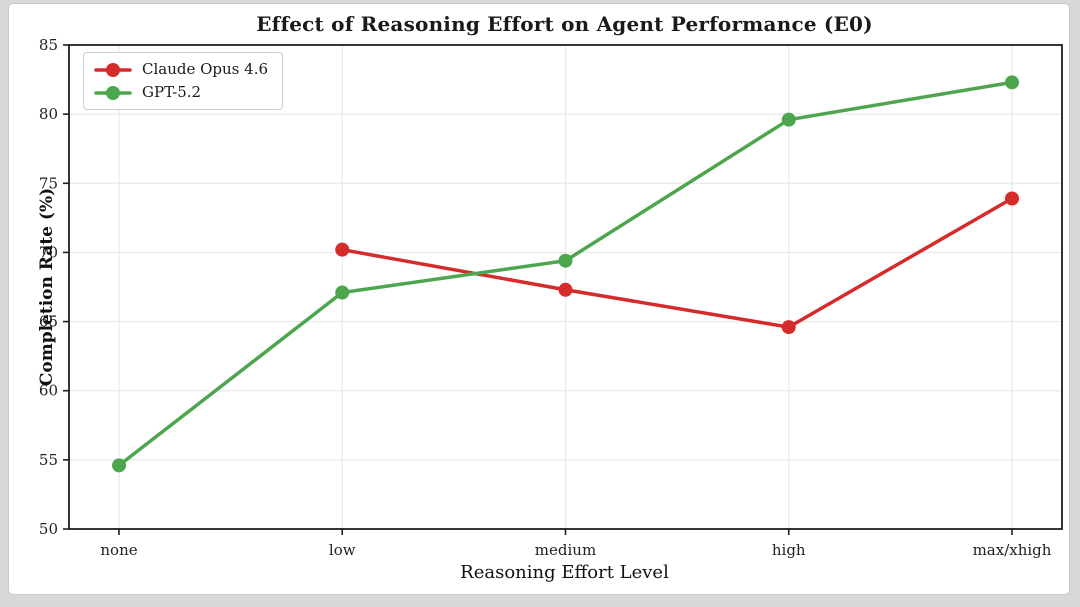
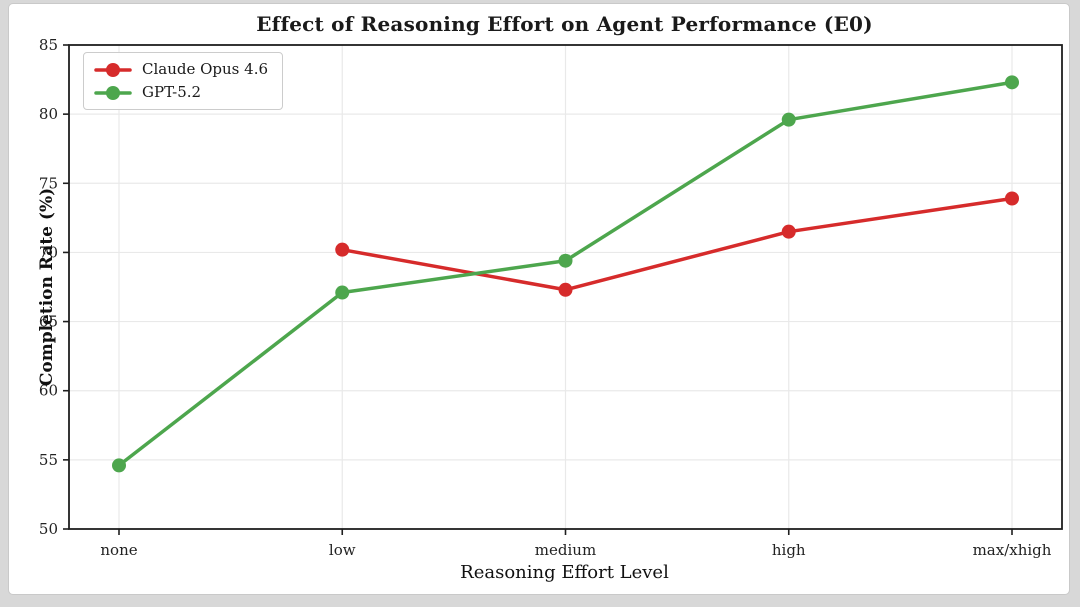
Claude Opus 4.6/high: 64.6 -> 71.5
